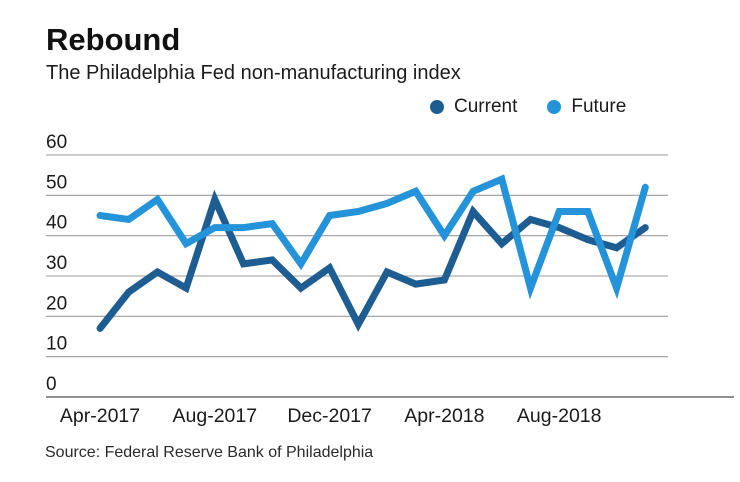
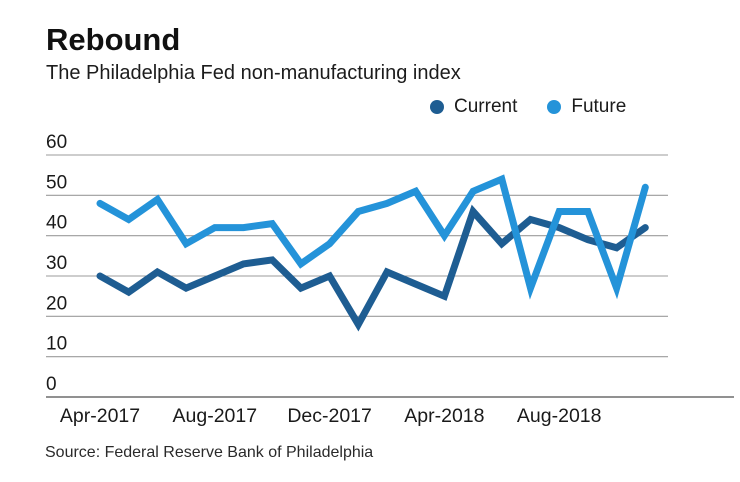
Current/Apr-2017: 17 -> 30
Future/Apr-2017: 45 -> 48
Current/Aug-2017: 49 -> 30
Current/Dec-2017: 32 -> 30
Future/Dec-2017: 45 -> 38
Current/Apr-2018: 29 -> 25
